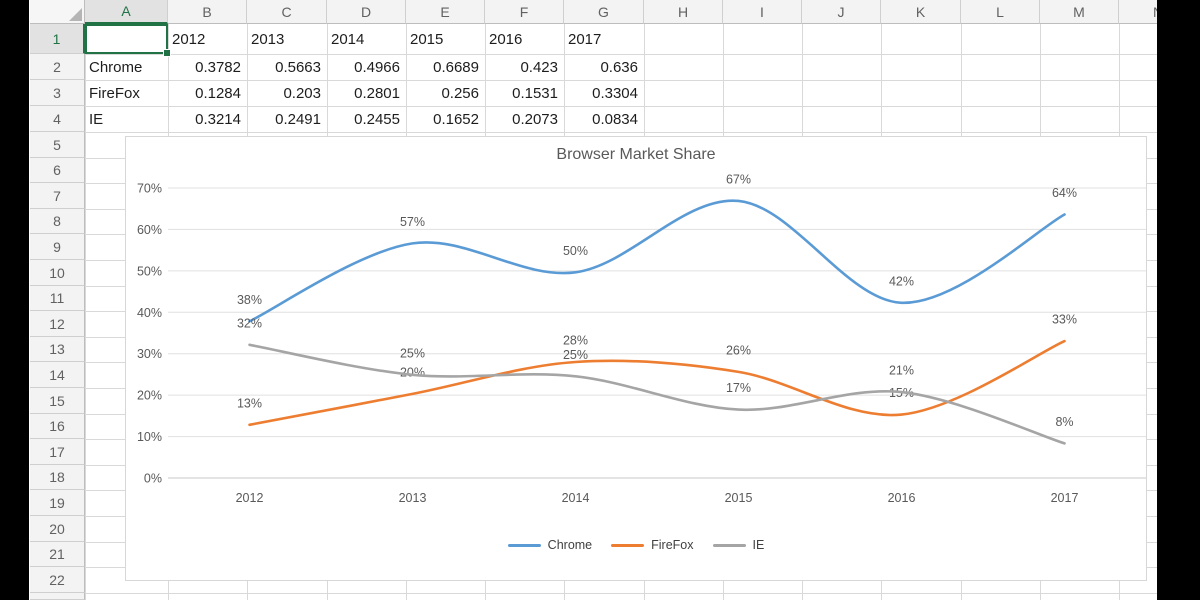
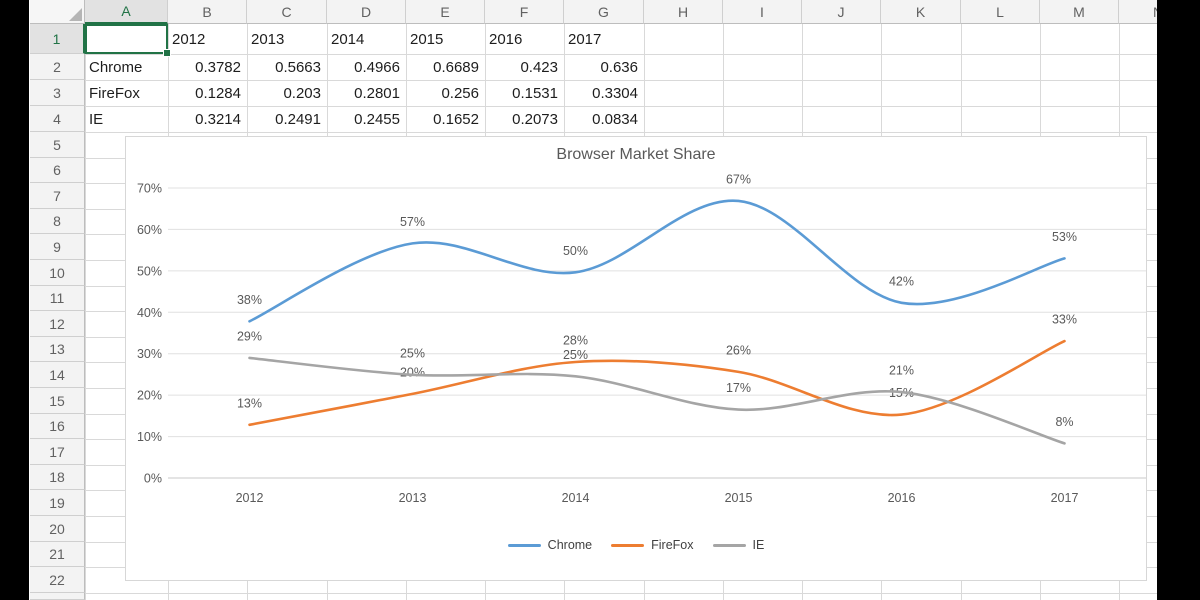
IE/2012: 32% -> 29%
Chrome/2017: 64% -> 53%
